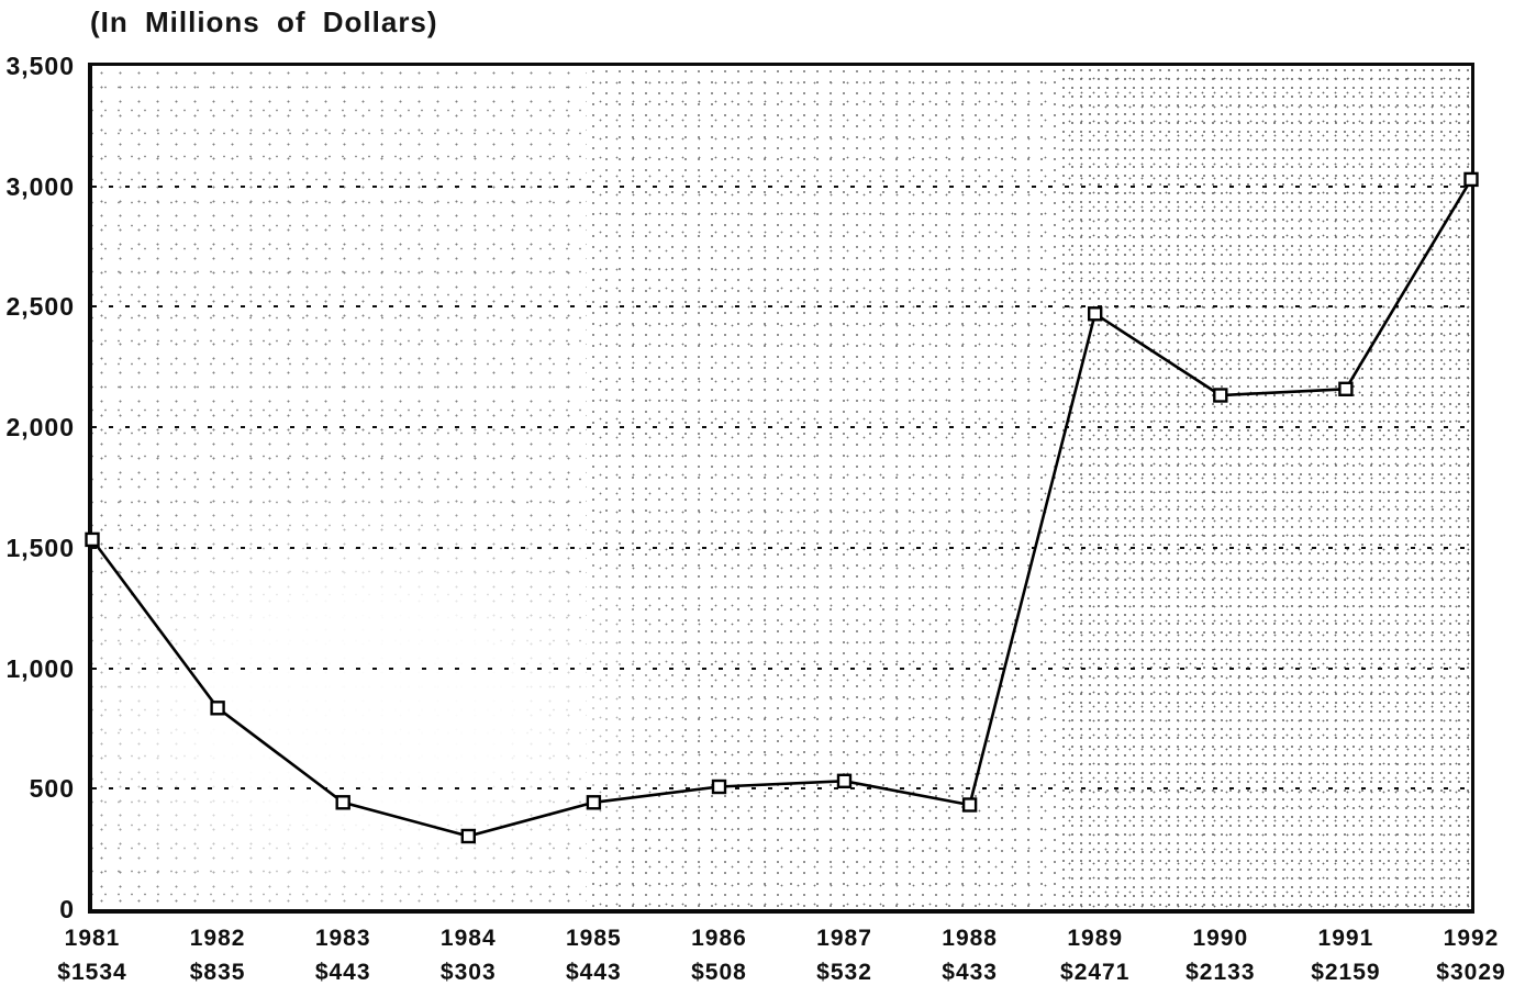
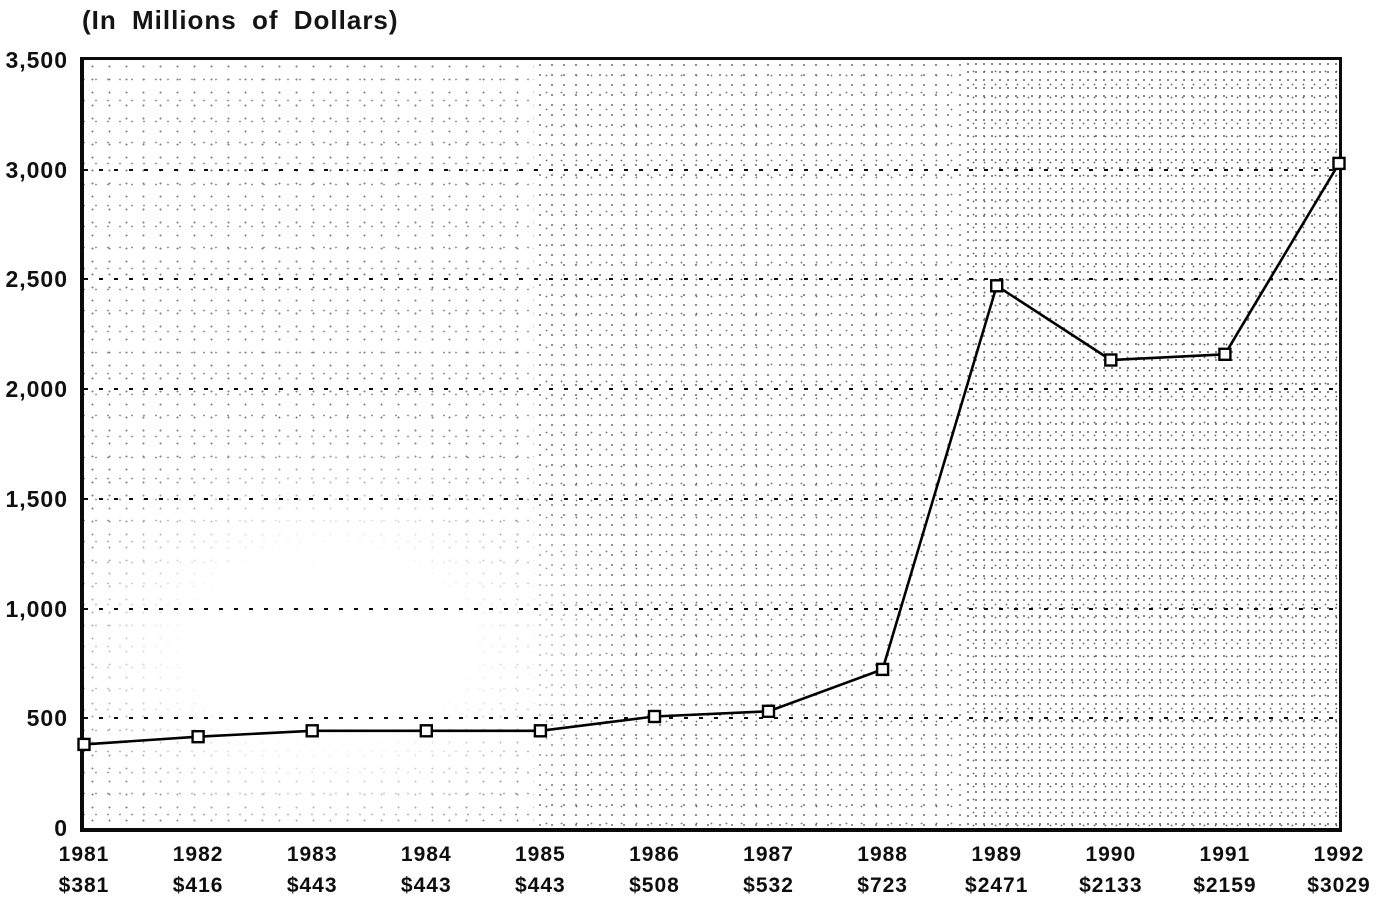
1981: $1534 -> $381
1982: $835 -> $416
1984: $303 -> $443
1988: $433 -> $723
